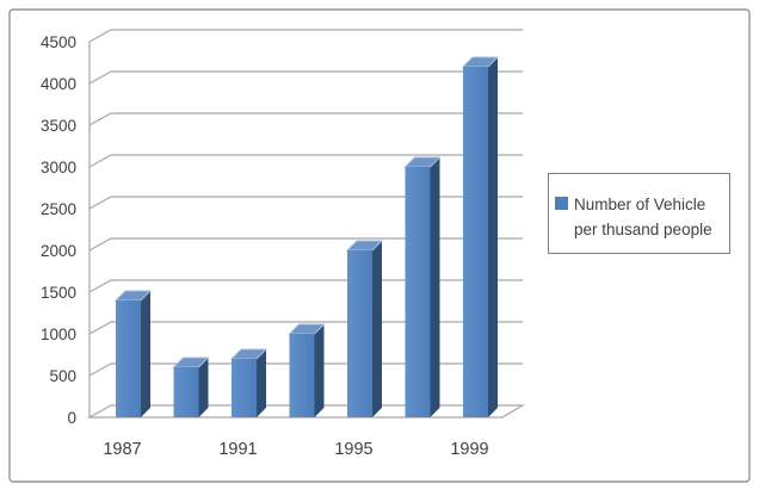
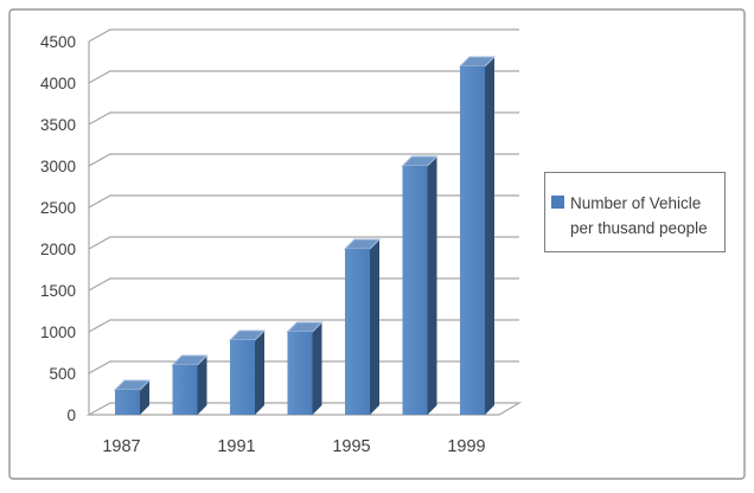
1987: 1400 -> 300
1991: 700 -> 900
